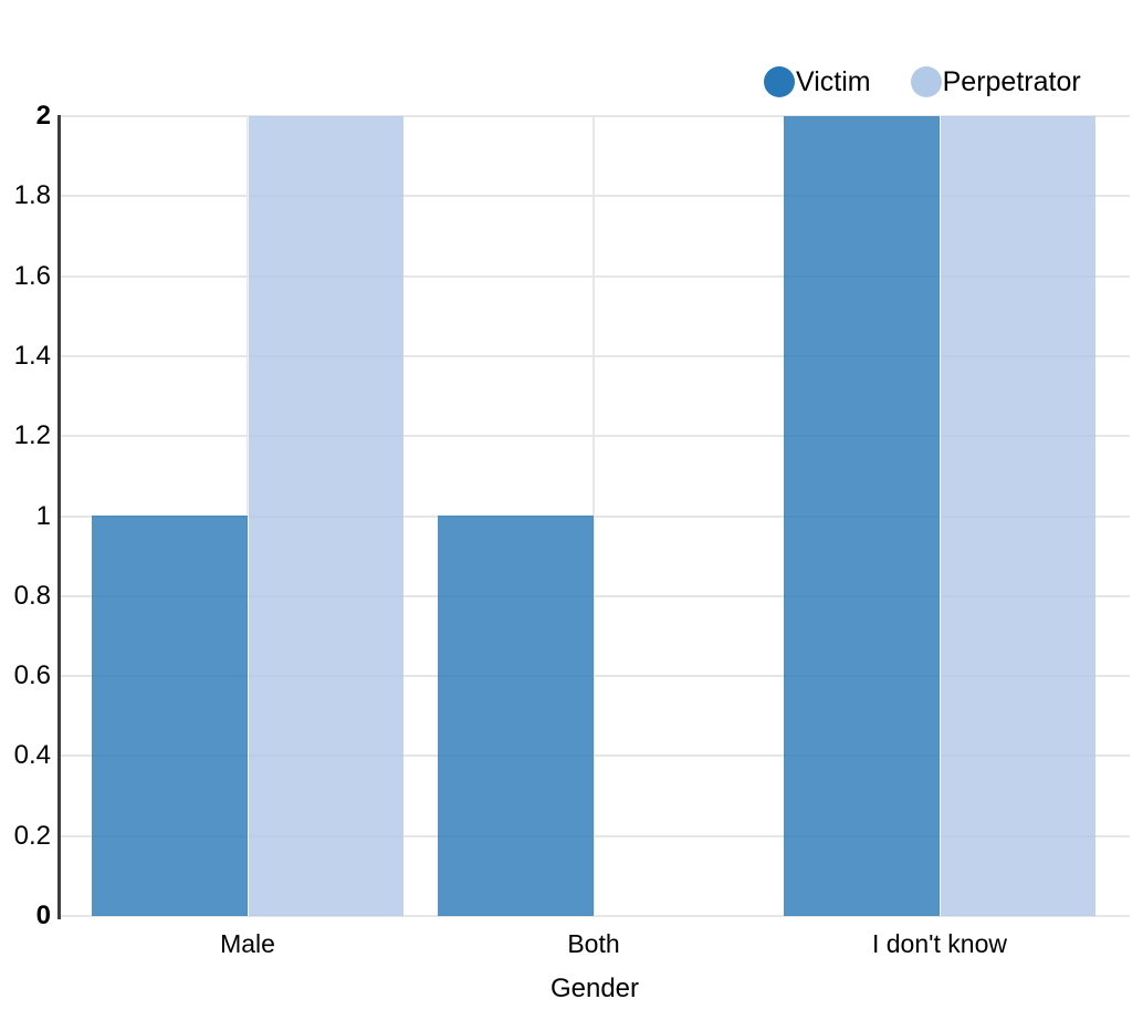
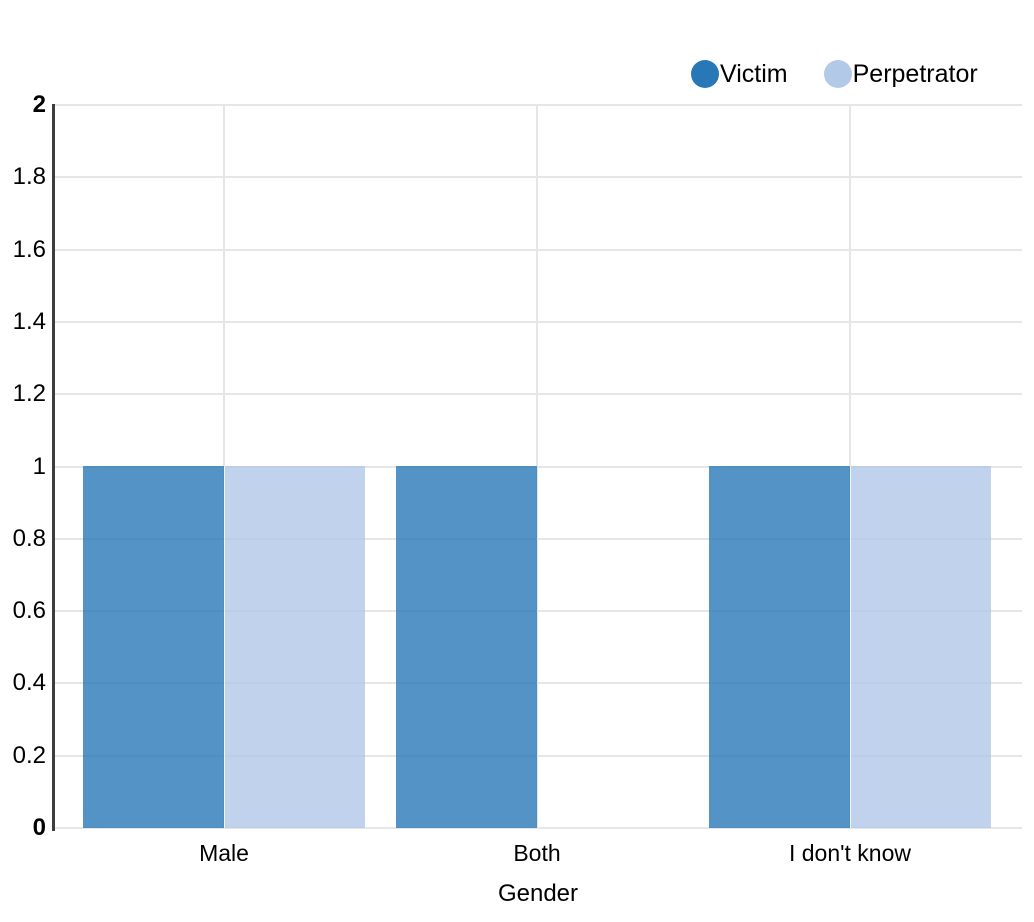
Perpetrator/Male: 2 -> 1
Victim/I don't know: 2 -> 1
Perpetrator/I don't know: 2 -> 1
